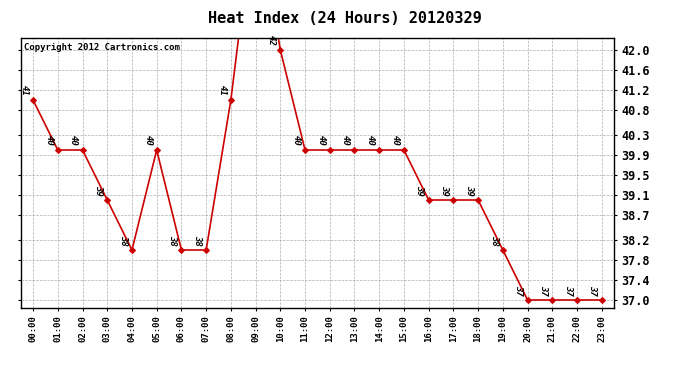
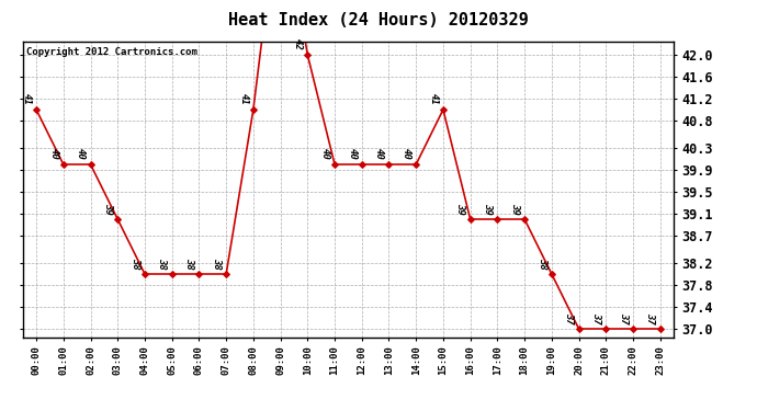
05:00: 40 -> 38
15:00: 40 -> 41
